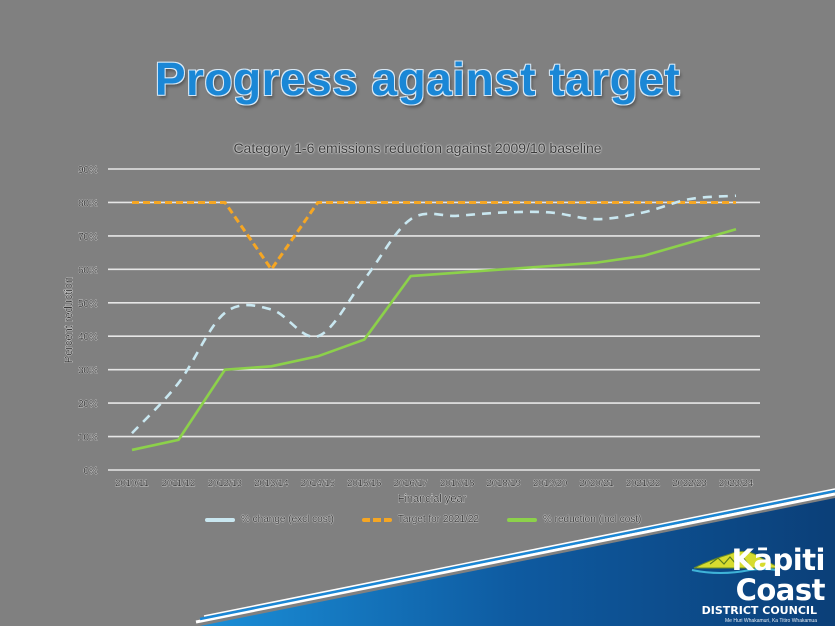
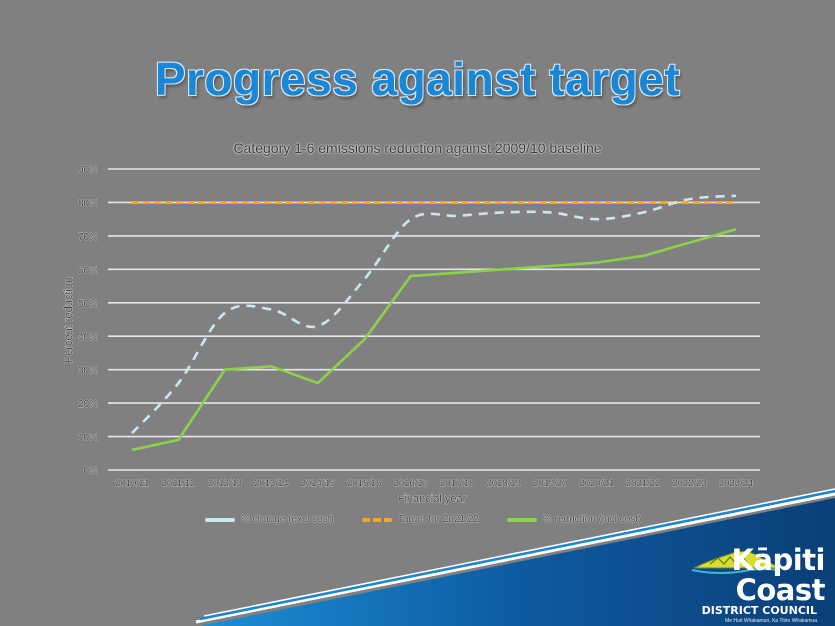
Target for 2021/22/2013/14: 60% -> 80%
% change (excl cost)/2014/15: 40% -> 43%
% reduction (incl cost)/2014/15: 34% -> 26%
